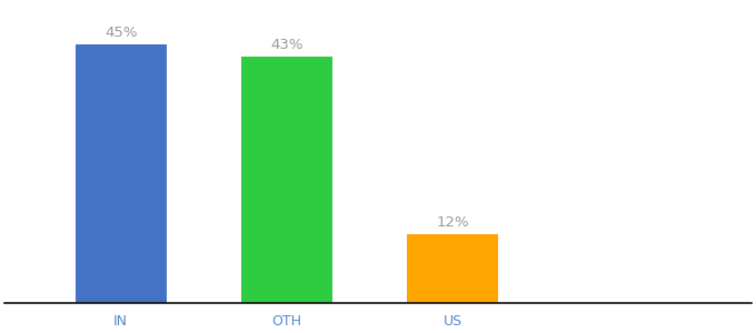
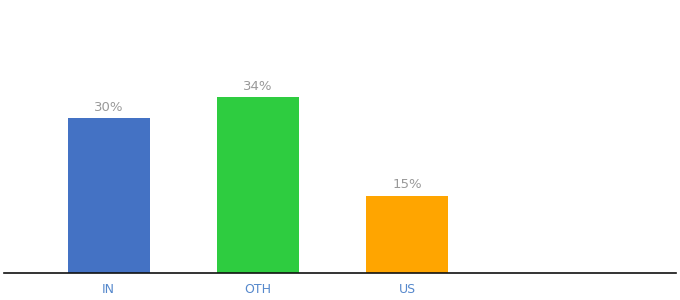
IN: 45% -> 30%
OTH: 43% -> 34%
US: 12% -> 15%
